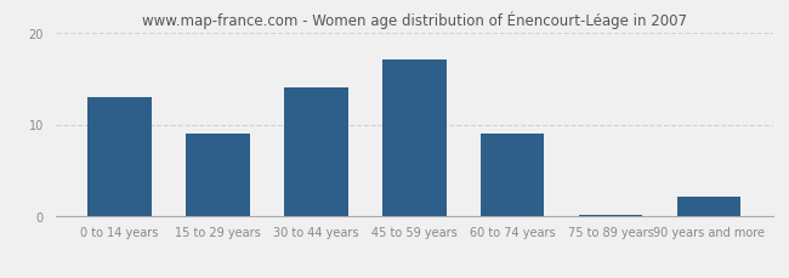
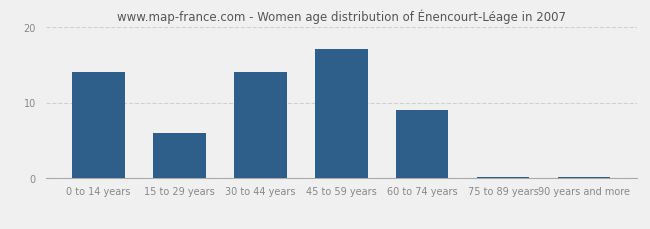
0 to 14 years: 13.0 -> 14.0
15 to 29 years: 9.0 -> 6.0
90 years and more: 2.2 -> 0.2
